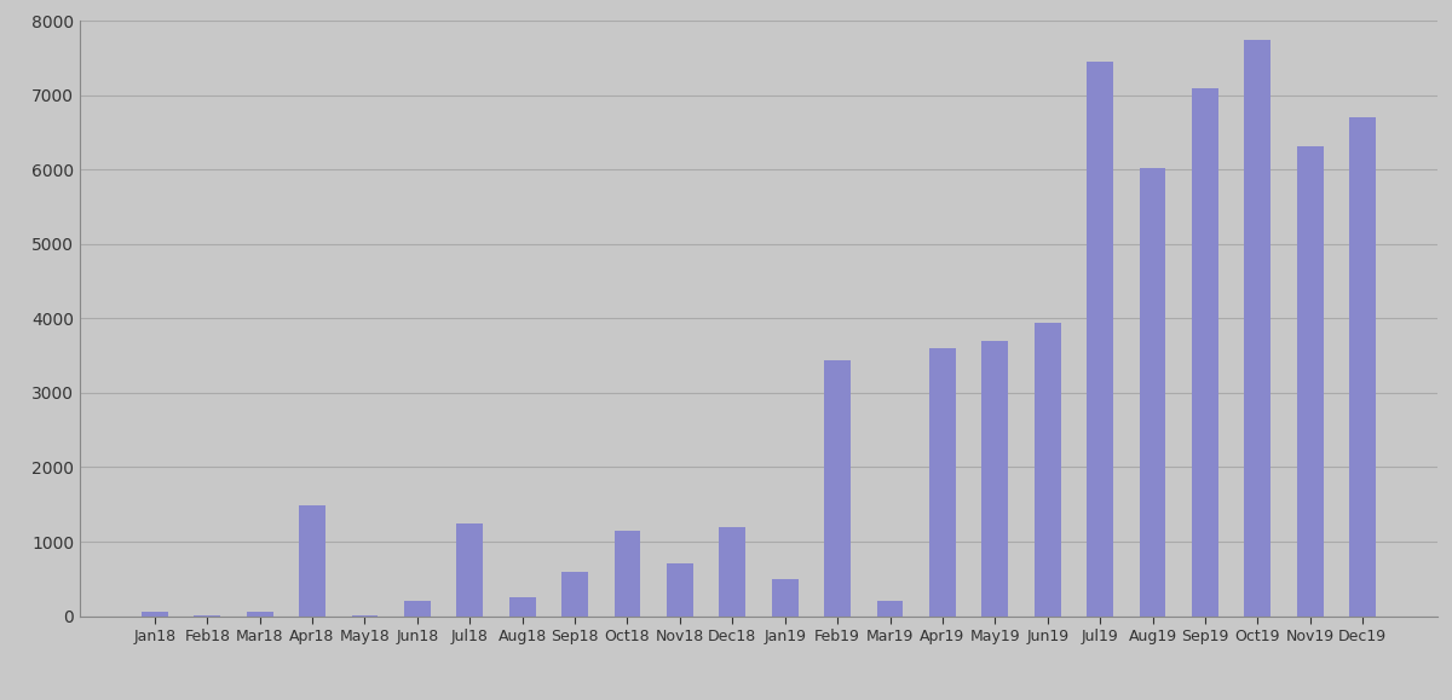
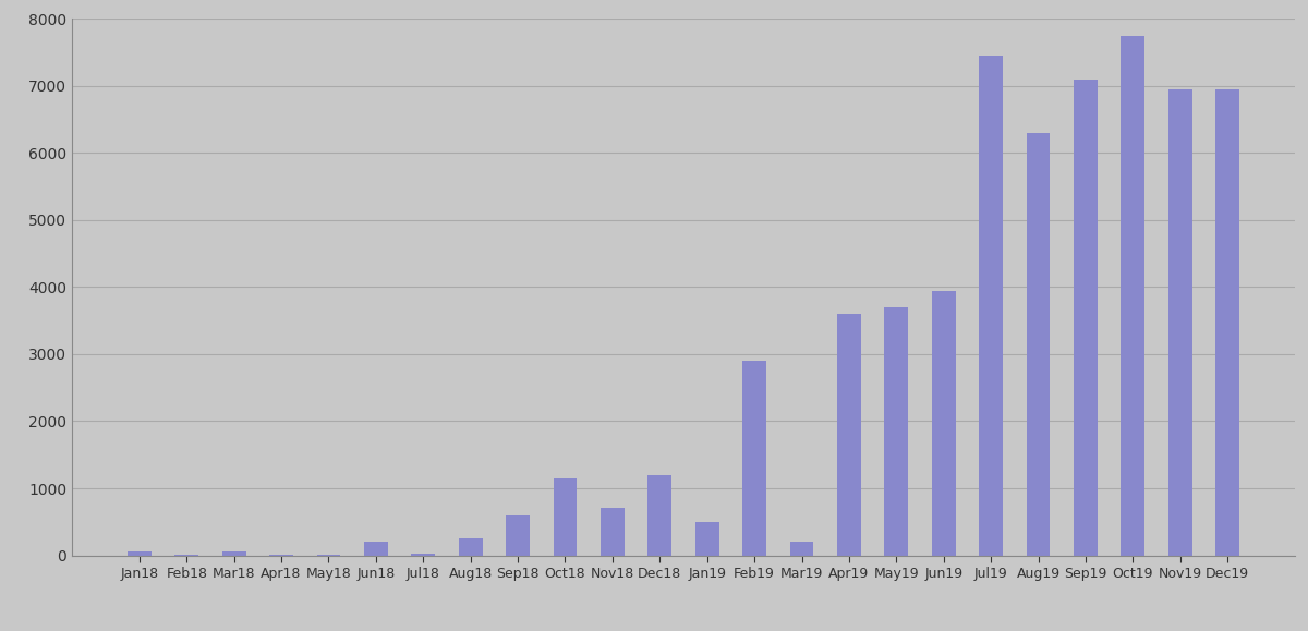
Apr18: 1480 -> 10
Jul18: 1240 -> 30
Feb19: 3440 -> 2900
Aug19: 6020 -> 6300
Nov19: 6320 -> 6950
Dec19: 6700 -> 6950
